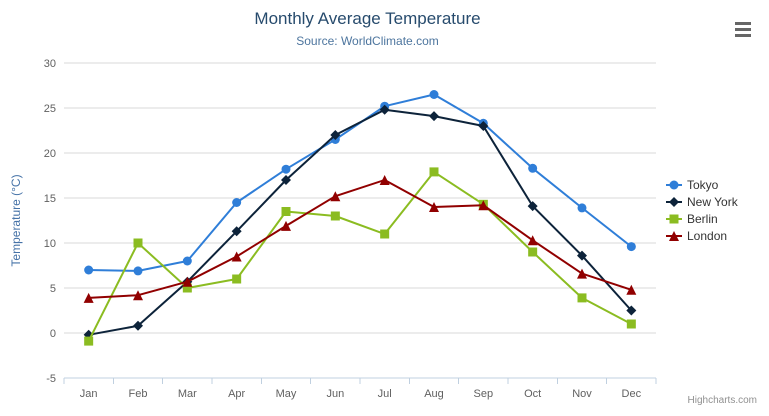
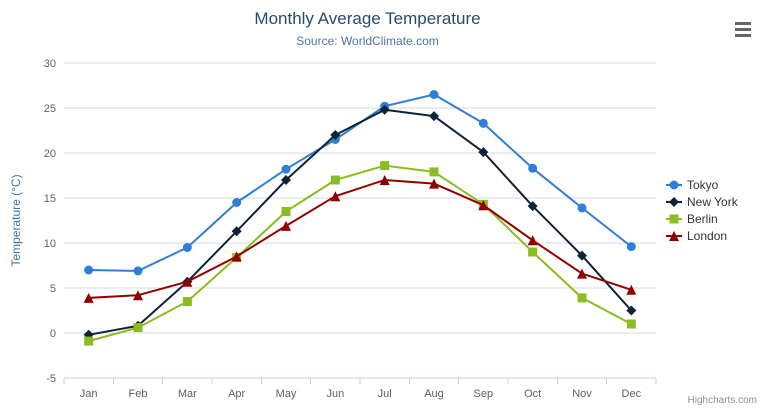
Berlin/Feb: 10 -> 1
Tokyo/Mar: 8 -> 10
Berlin/Mar: 5 -> 4
Berlin/Apr: 6 -> 8
Berlin/Jun: 13 -> 17
Berlin/Jul: 11 -> 19
London/Aug: 14 -> 17
New York/Sep: 23 -> 20
